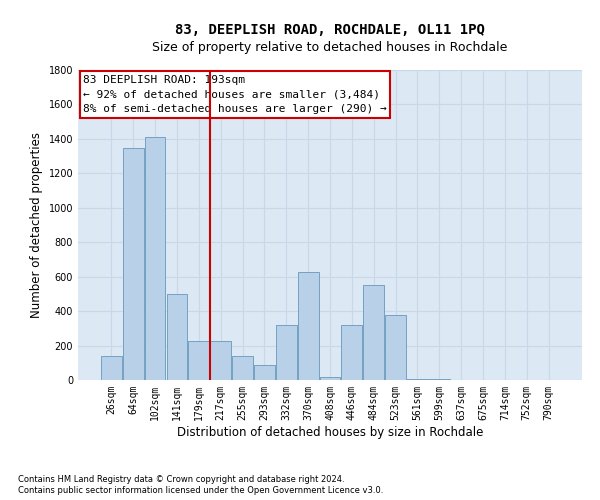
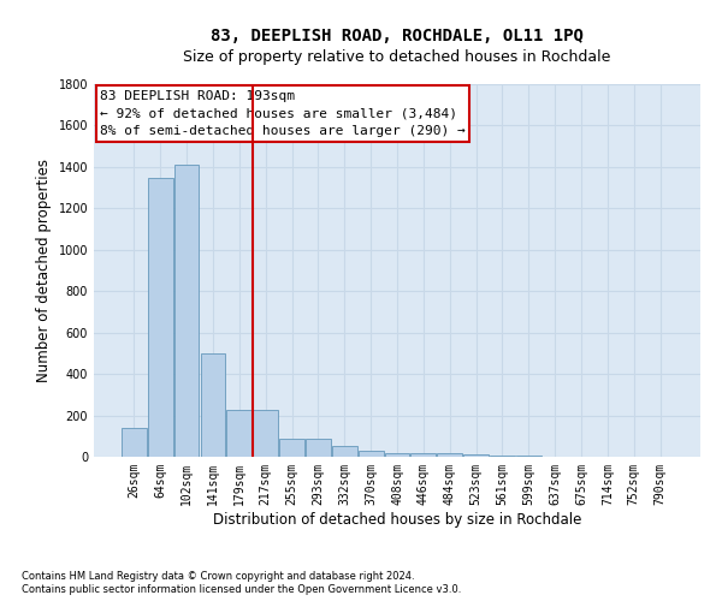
255sqm: 140 -> 80
332sqm: 320 -> 50
370sqm: 630 -> 30
446sqm: 320 -> 20
484sqm: 550 -> 20
523sqm: 380 -> 10
